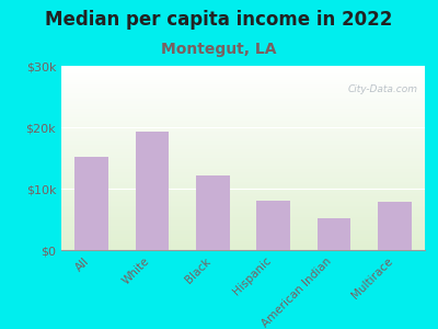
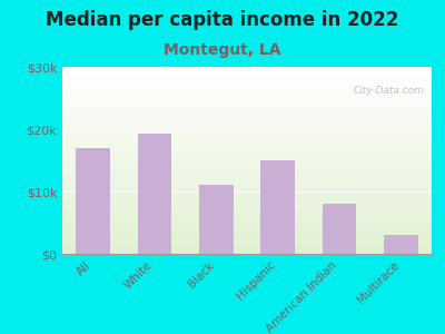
All: $15.2k -> $17.0k
Black: $12.2k -> $11.0k
Hispanic: $8.0k -> $15.0k
American Indian: $5.2k -> $8.0k
Multirace: $7.8k -> $3.0k
